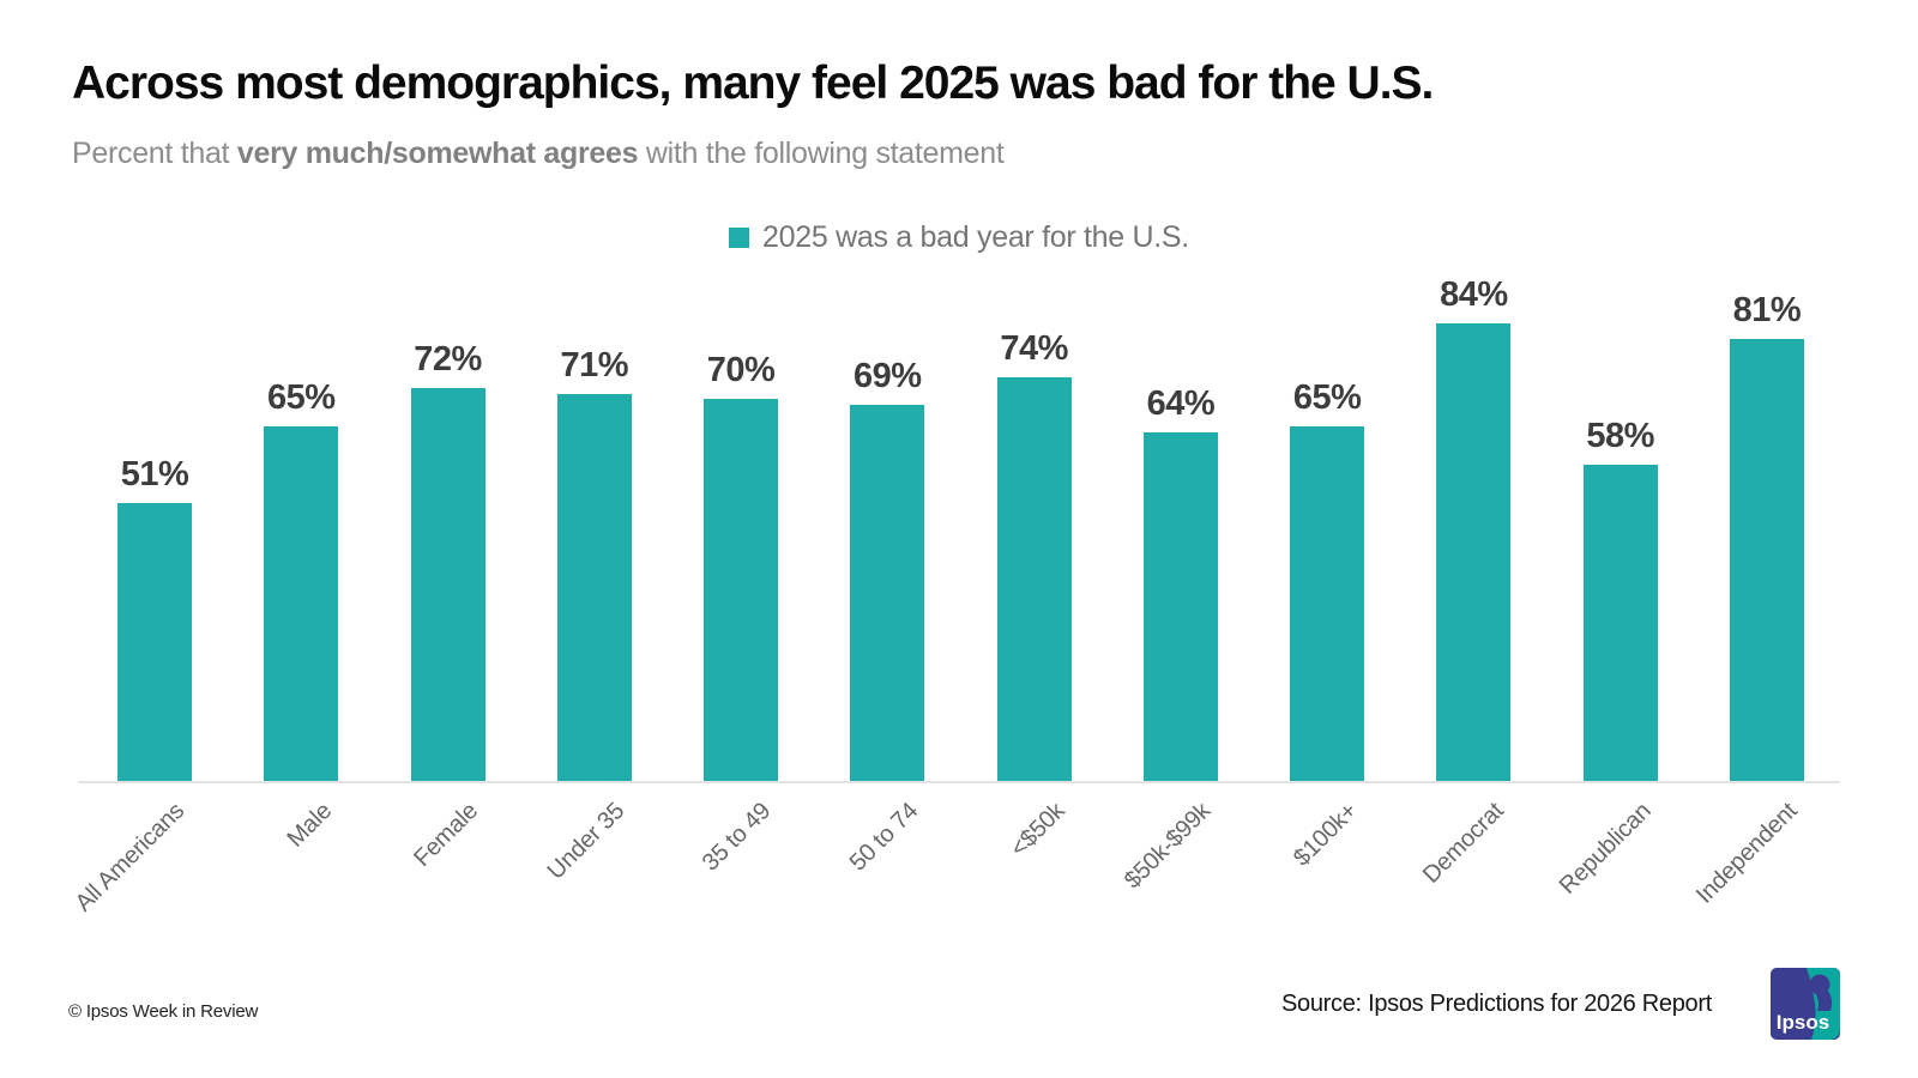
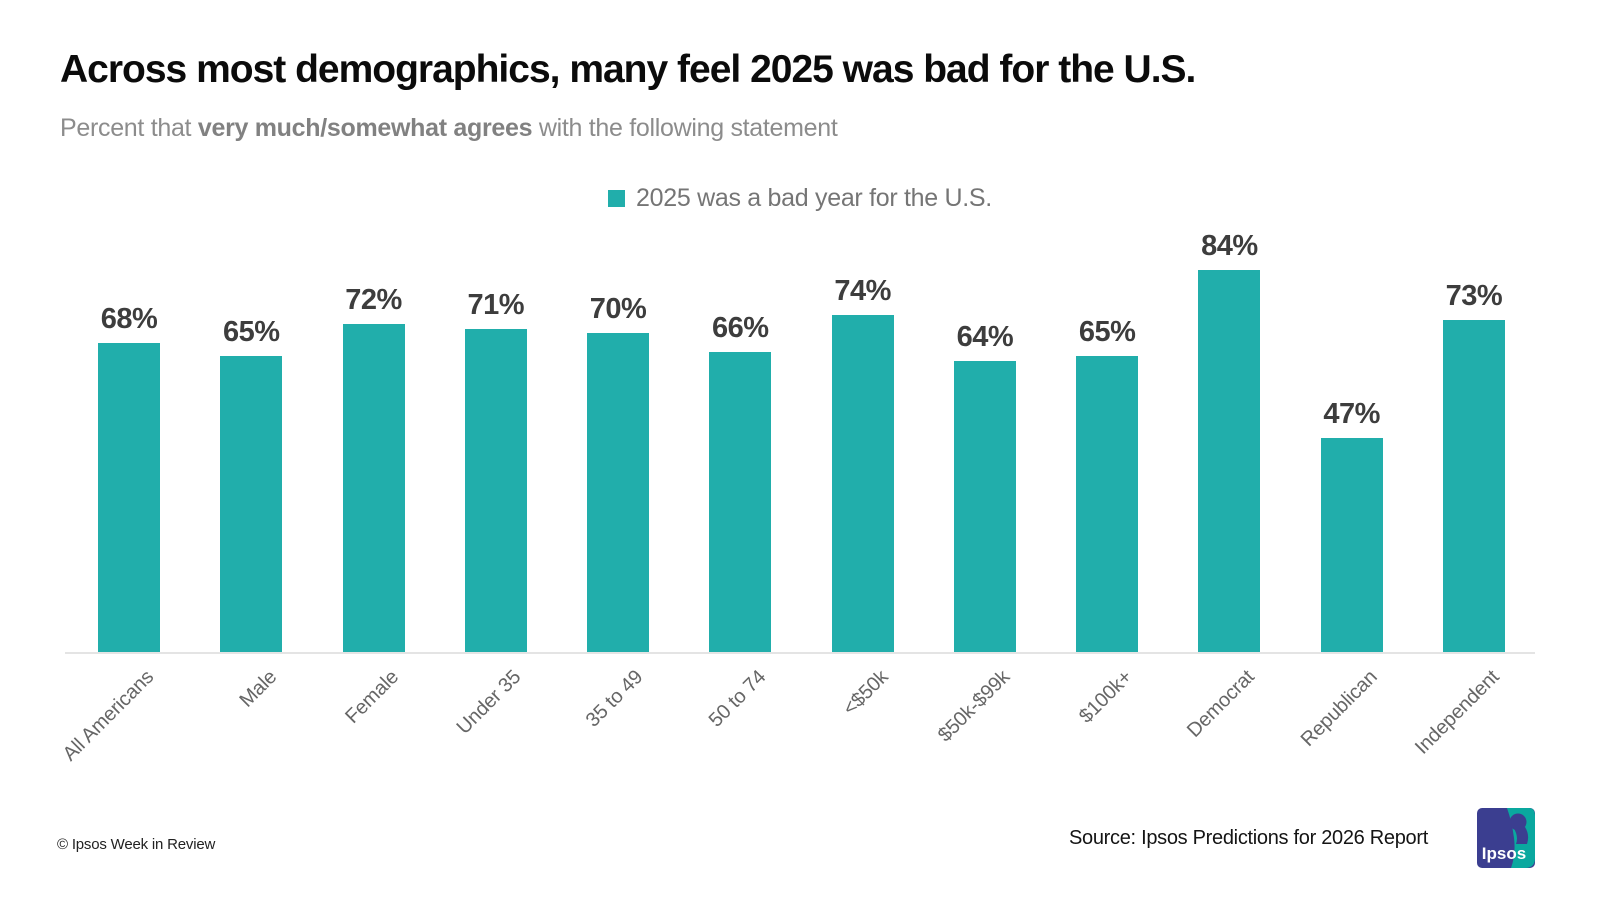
All Americans: 51% -> 68%
50 to 74: 69% -> 66%
Republican: 58% -> 47%
Independent: 81% -> 73%
